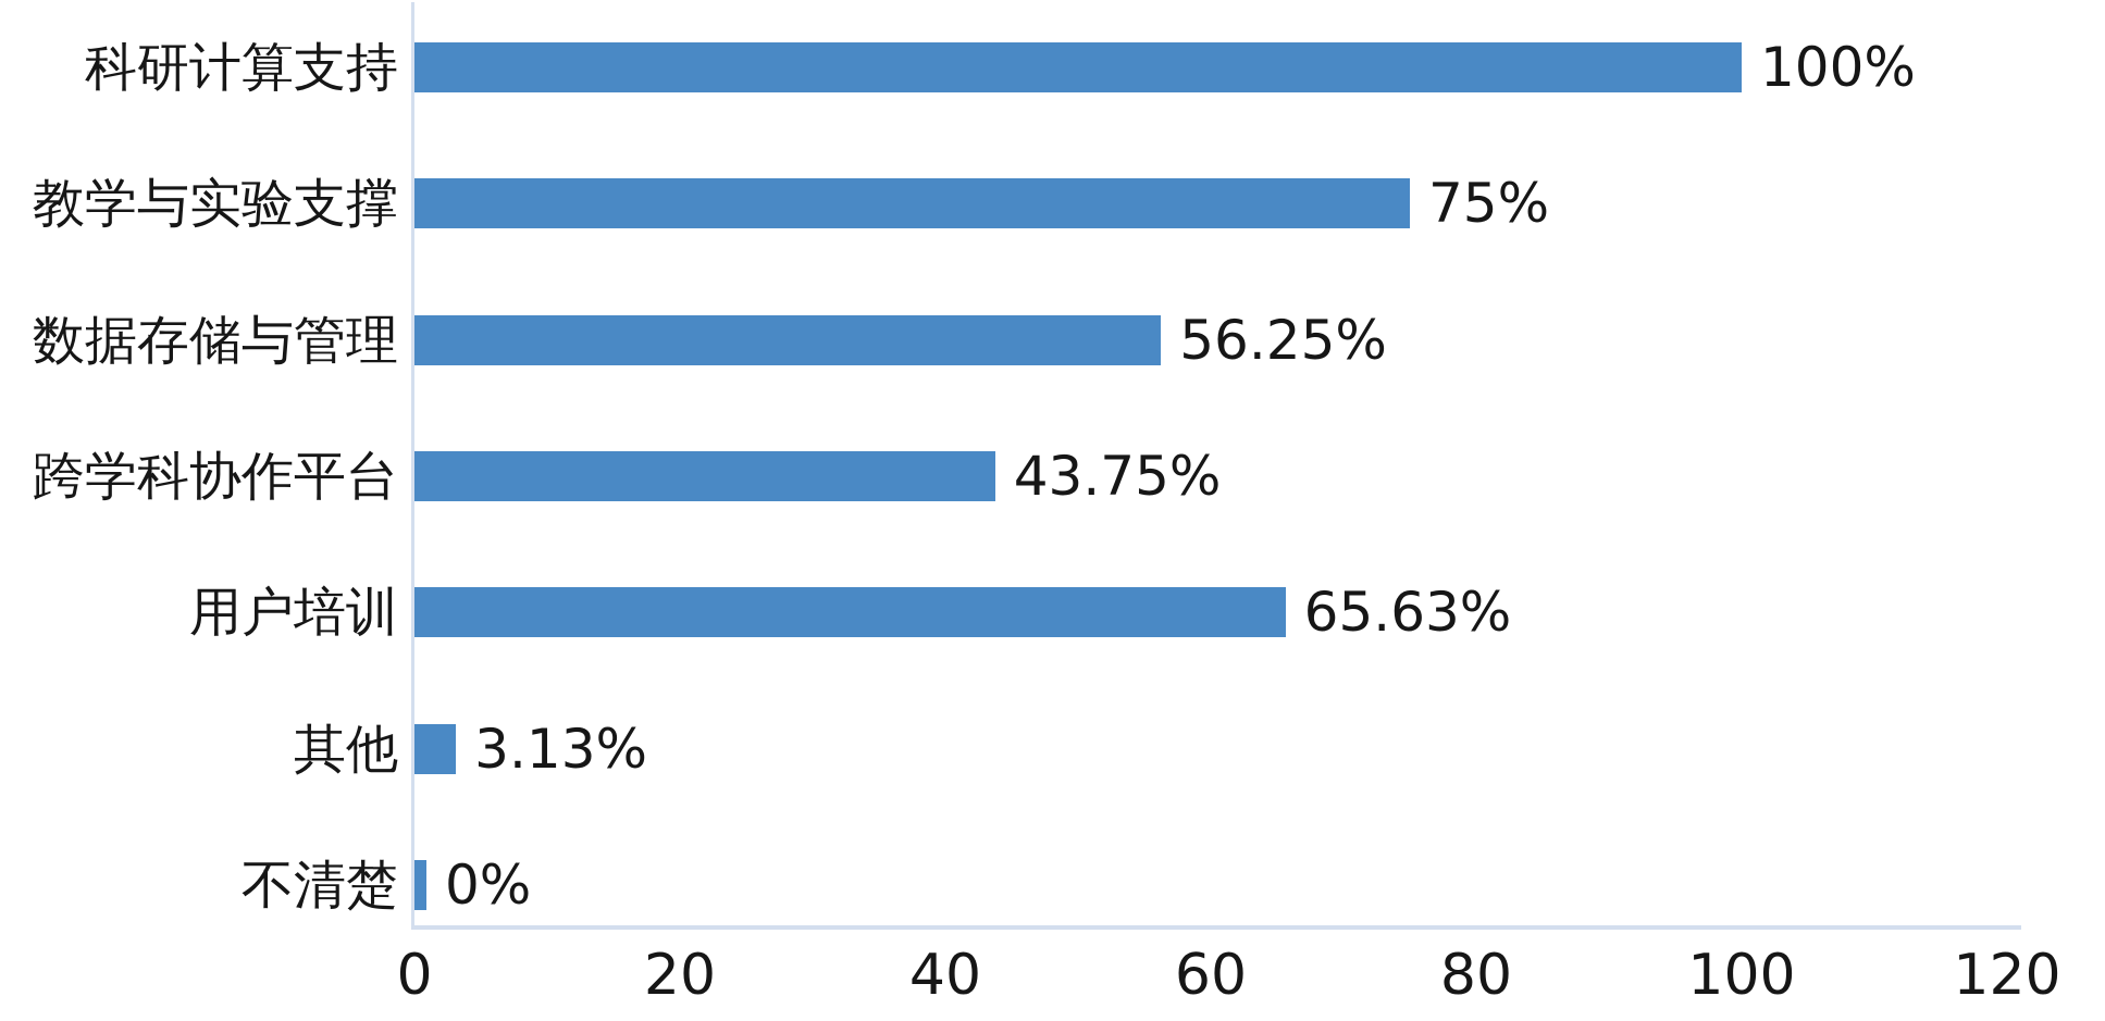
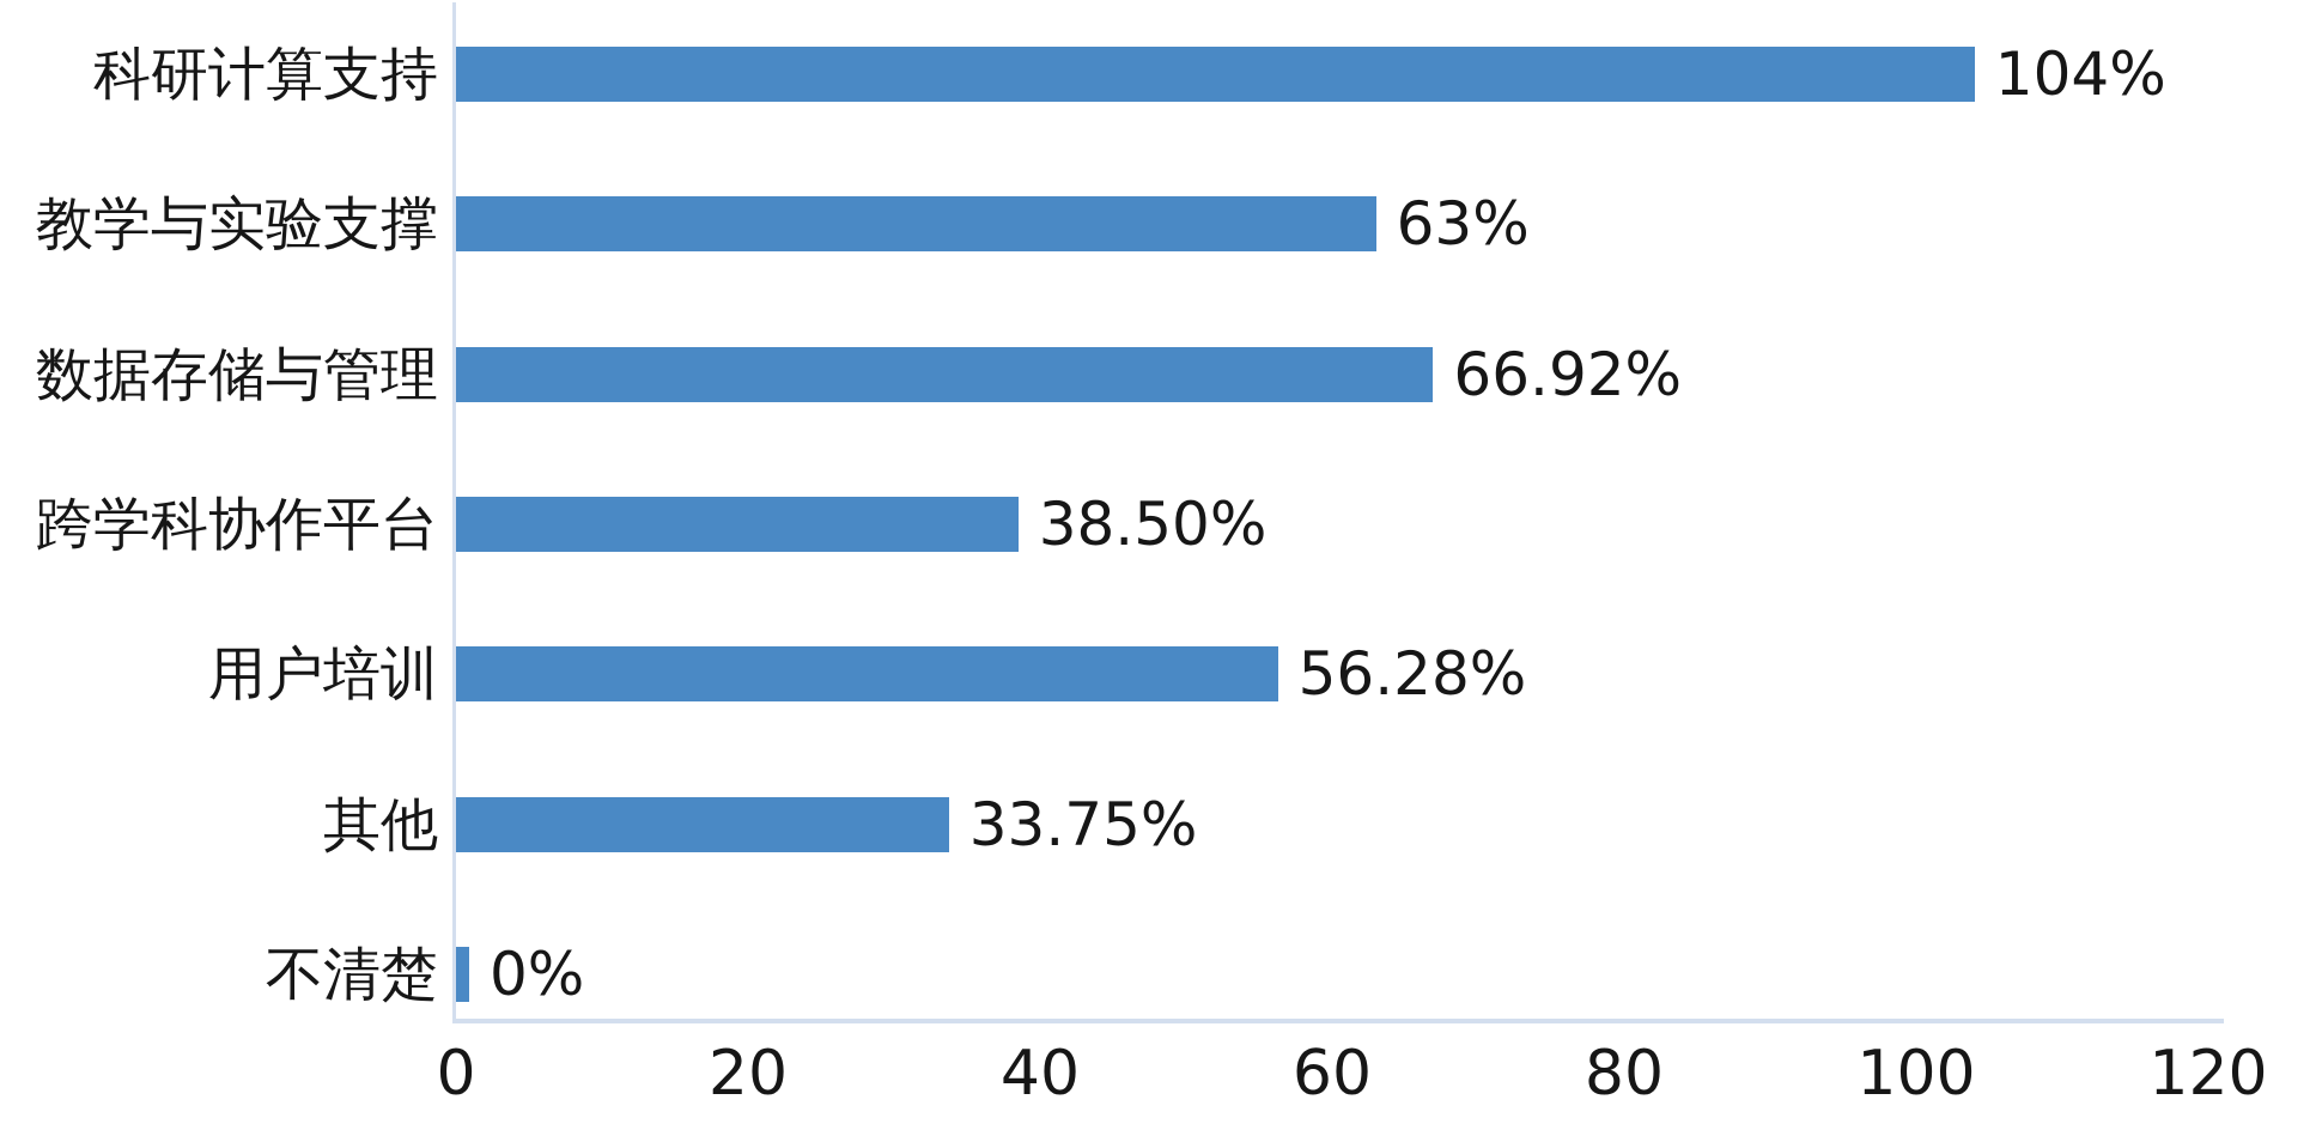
科研计算支持: 100% -> 104%
教学与实验支撑: 75% -> 63%
数据存储与管理: 56.25% -> 66.92%
跨学科协作平台: 43.75% -> 38.50%
用户培训: 65.63% -> 56.28%
其他: 3.13% -> 33.75%
